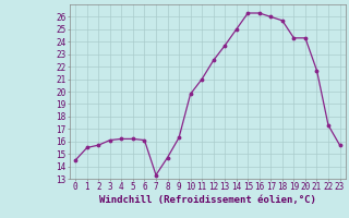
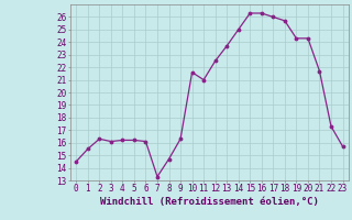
2: 15.7 -> 16.3
10: 19.8 -> 21.6
